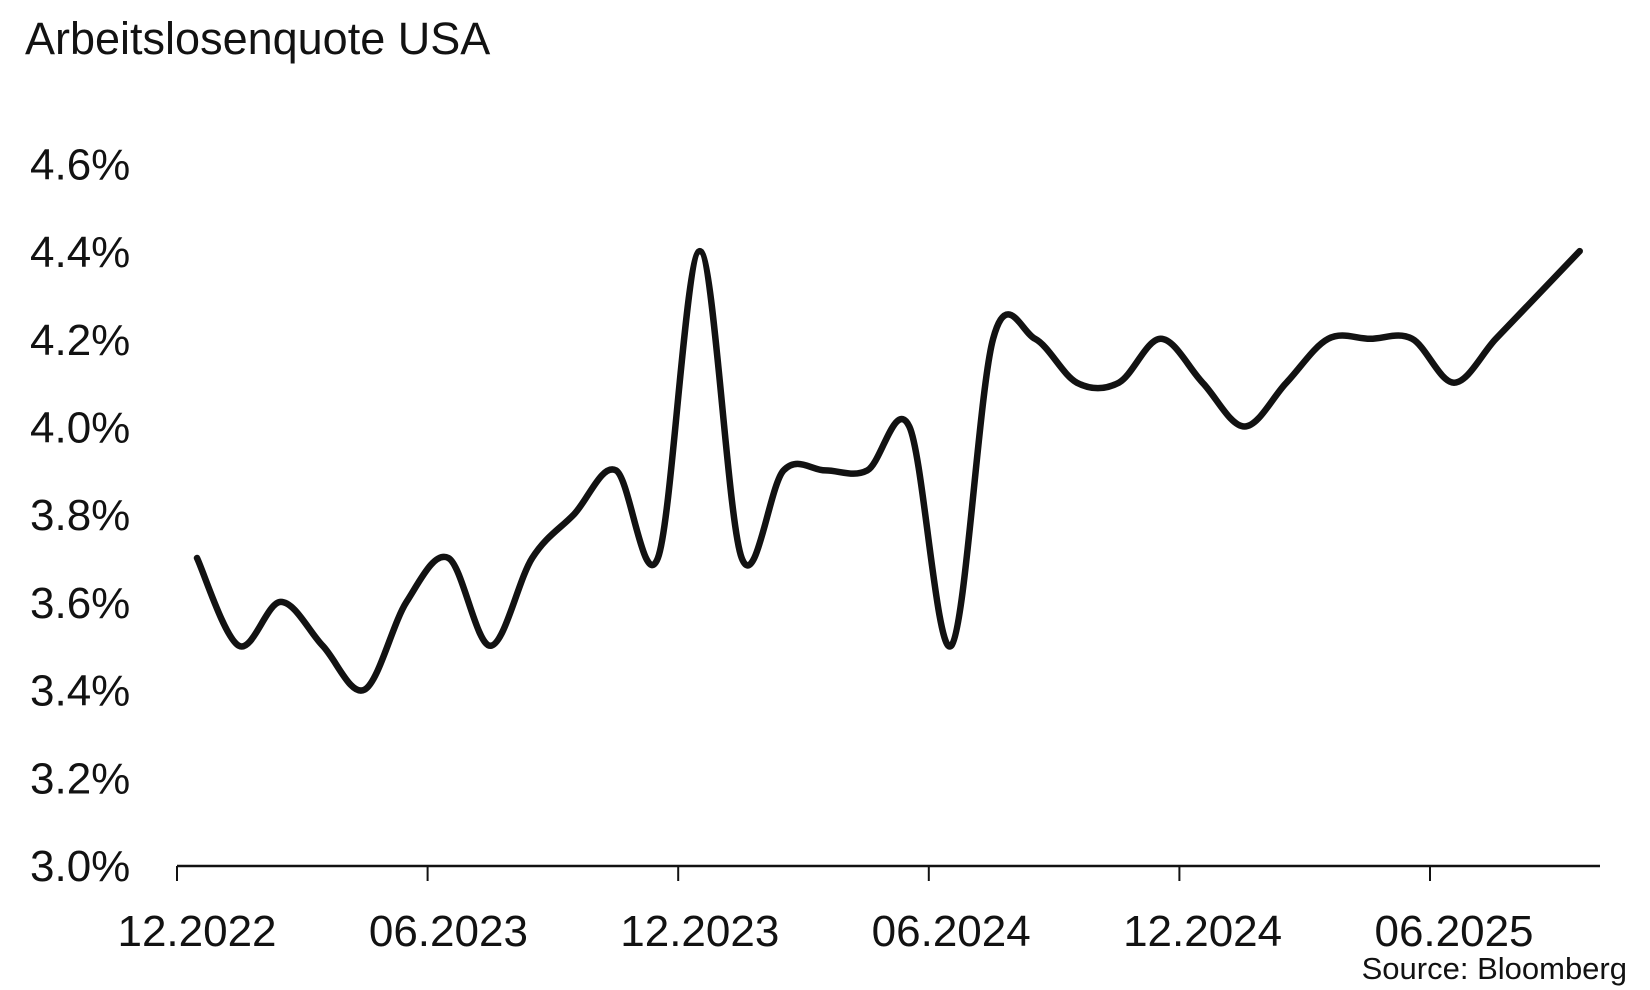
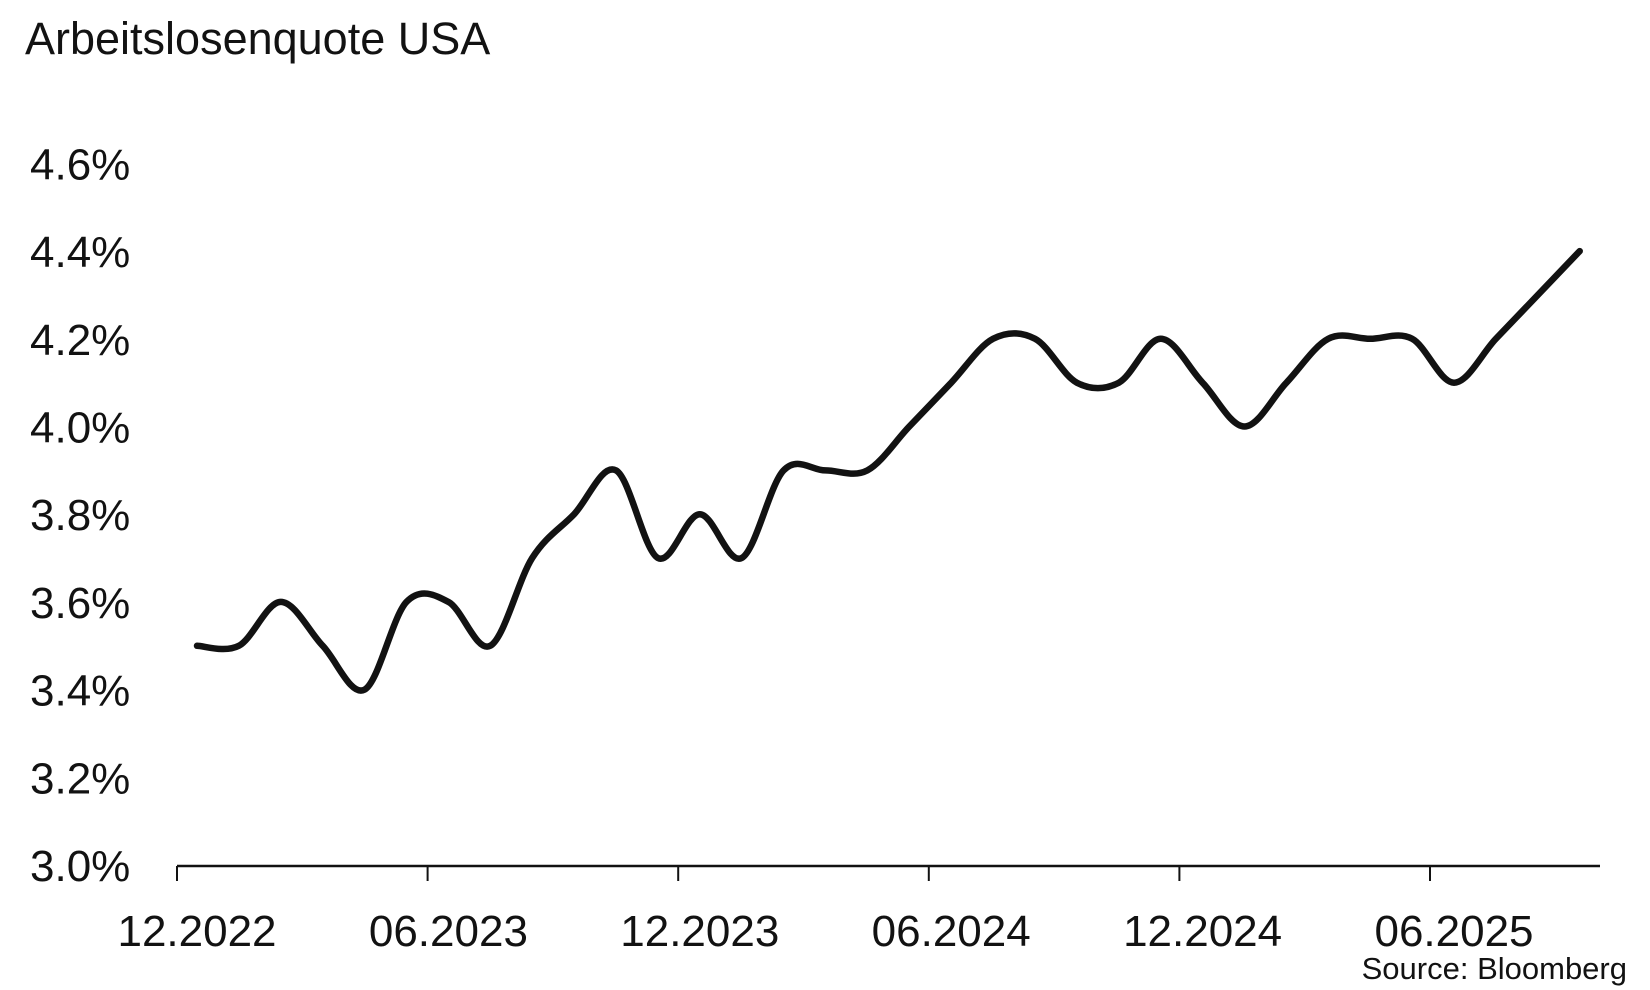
12.2022: 3.7% -> 3.5%
06.2023: 3.7% -> 3.6%
12.2023: 4.4% -> 3.8%
06.2024: 3.5% -> 4.1%
